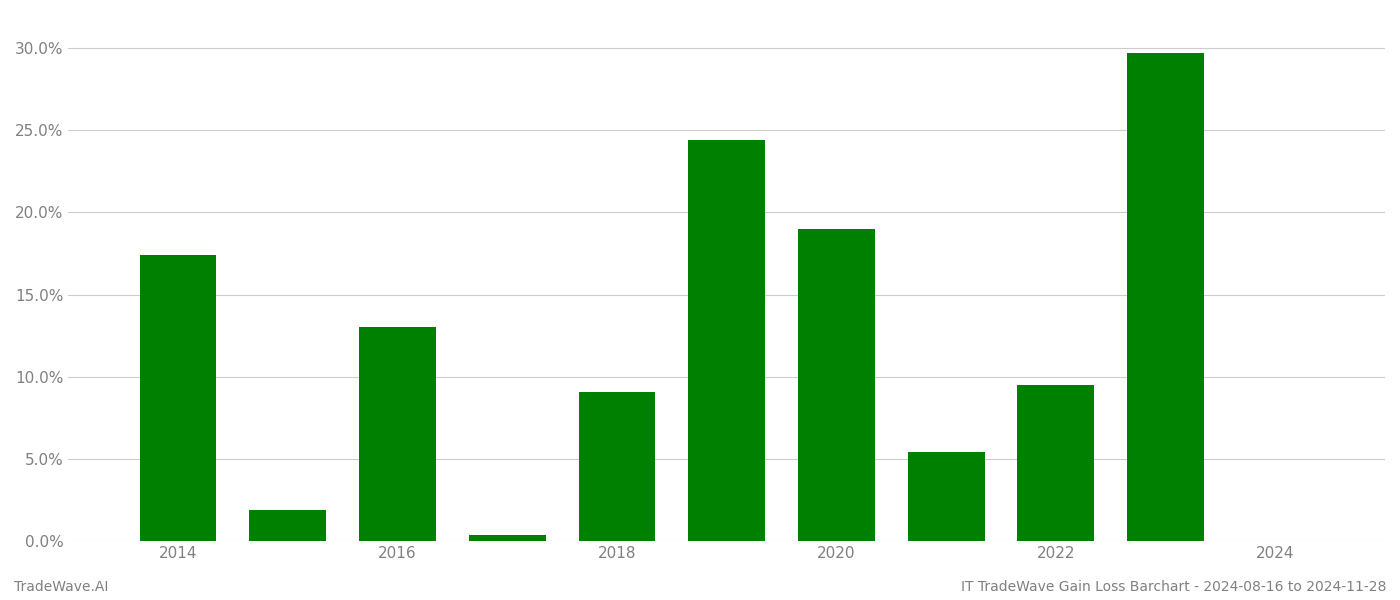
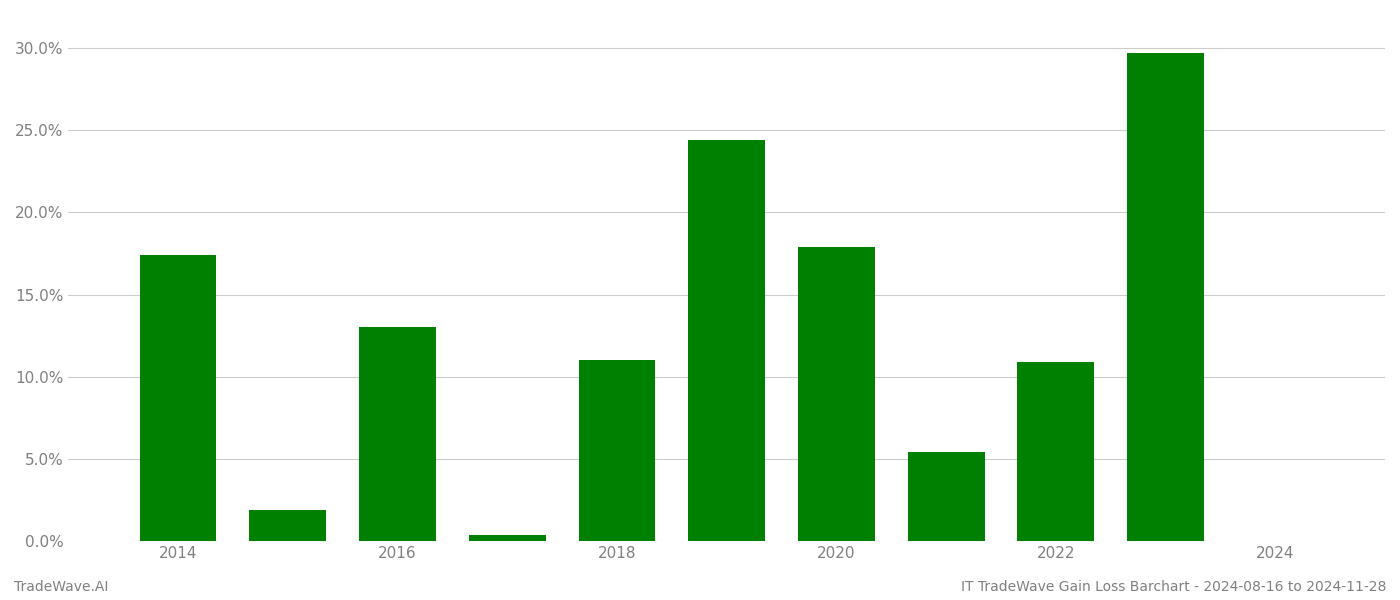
2018: 9.1% -> 11.0%
2020: 19.0% -> 17.9%
2022: 9.5% -> 10.9%
